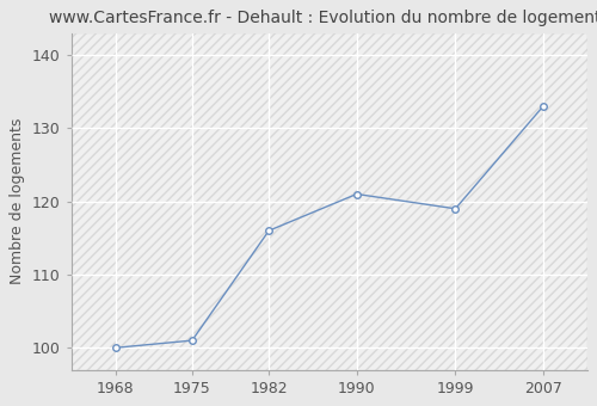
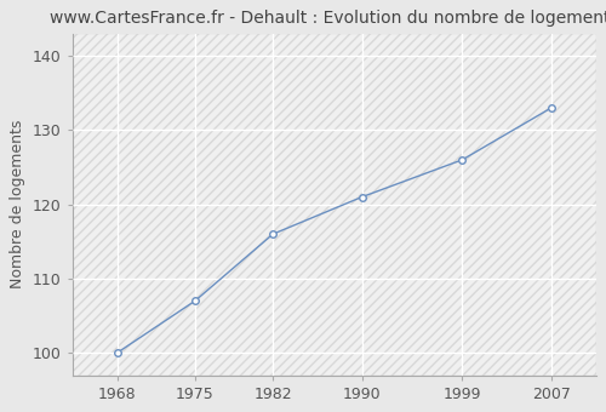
1975: 101 -> 107
1999: 119 -> 126
